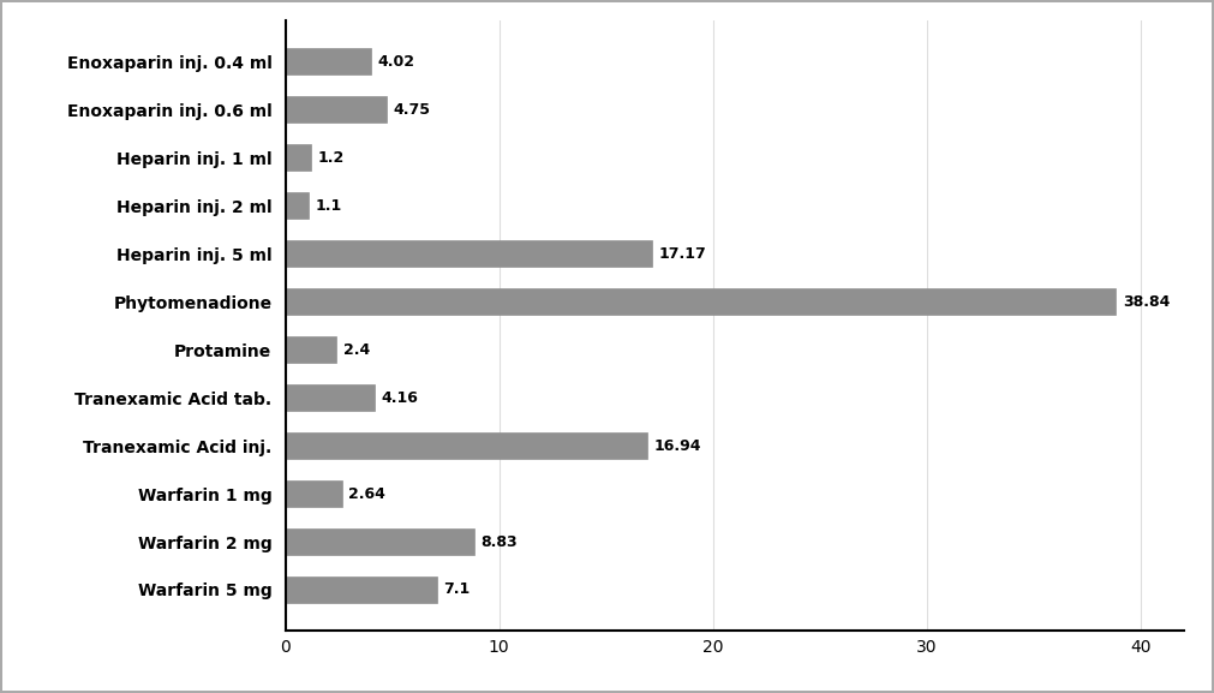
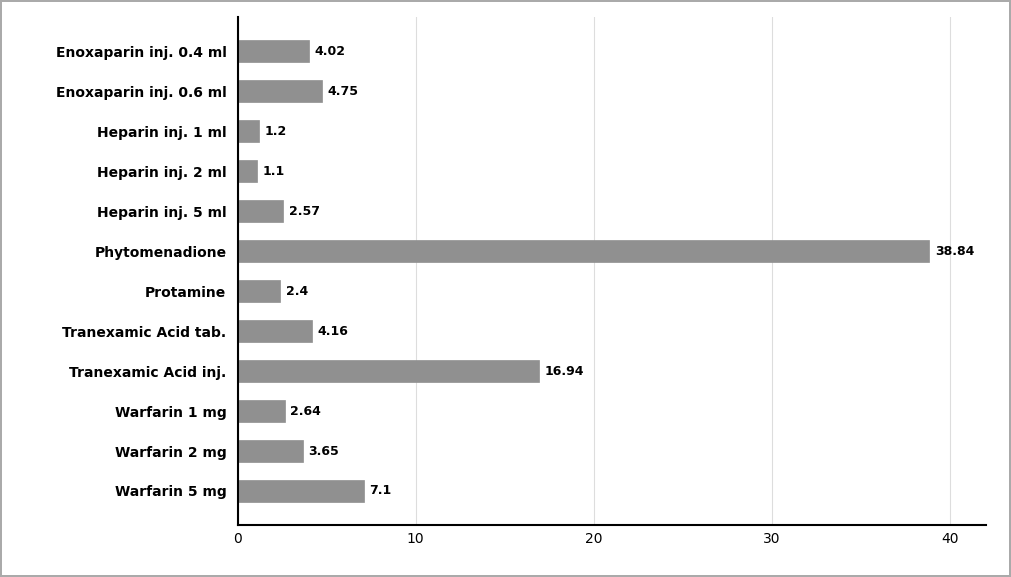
Heparin inj. 5 ml: 17.17 -> 2.57
Warfarin 2 mg: 8.83 -> 3.65
